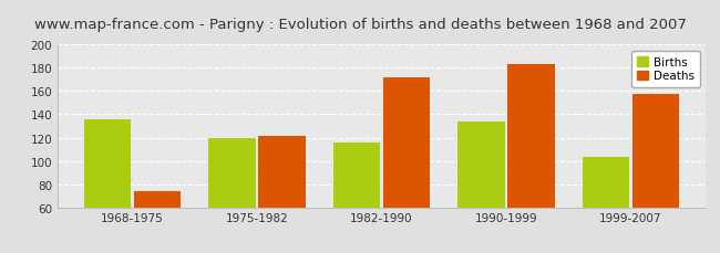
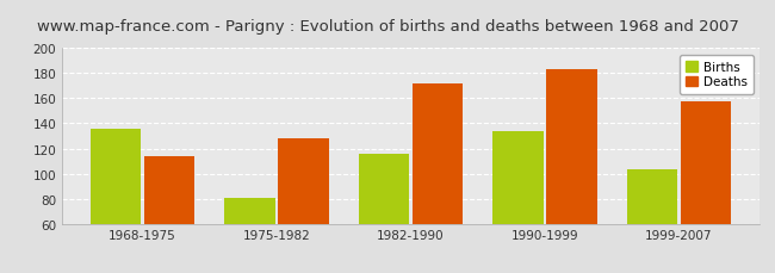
Deaths/1968-1975: 74 -> 114
Births/1975-1982: 120 -> 81
Deaths/1975-1982: 121 -> 128
